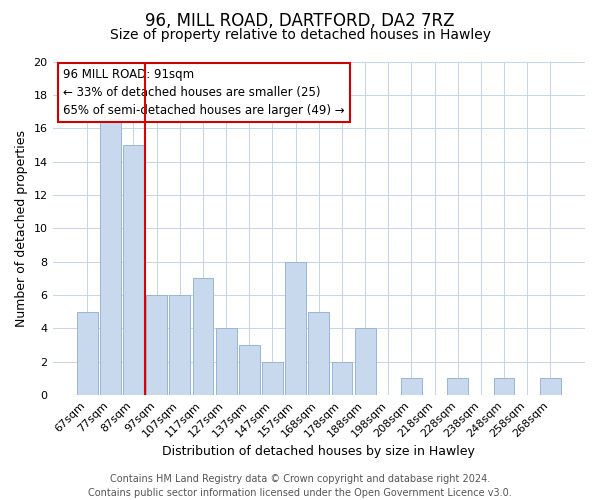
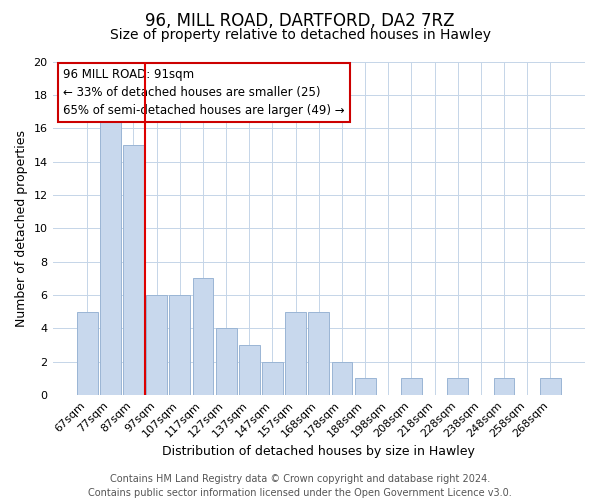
157sqm: 8 -> 5
188sqm: 4 -> 1
